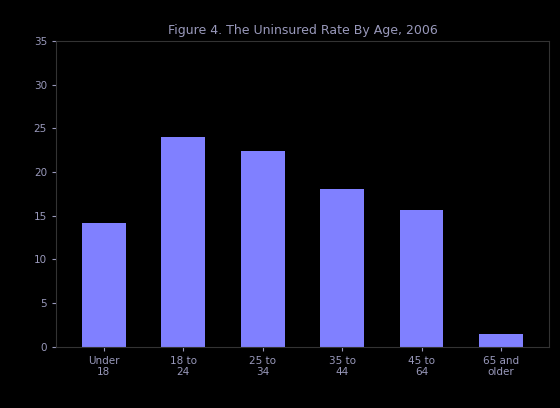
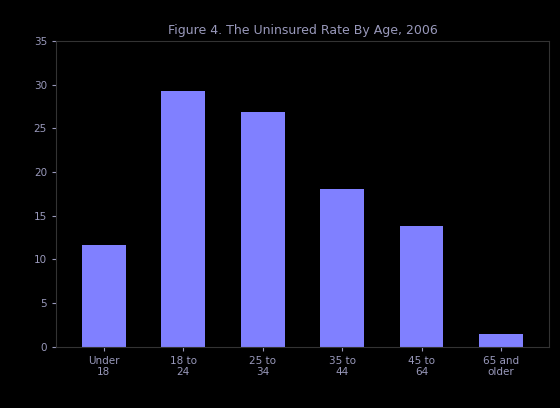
Under 18: 14.2 -> 11.7
18 to 24: 24.0 -> 29.3
25 to 34: 22.4 -> 26.9
45 to 64: 15.6 -> 13.8
